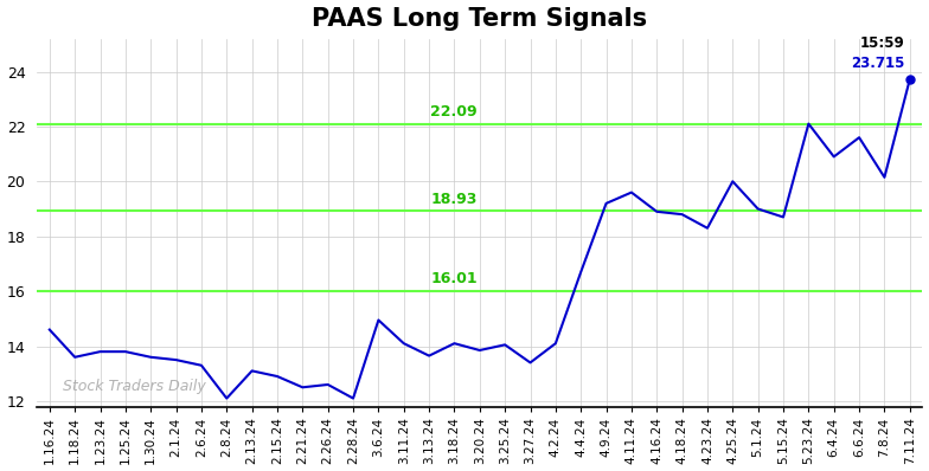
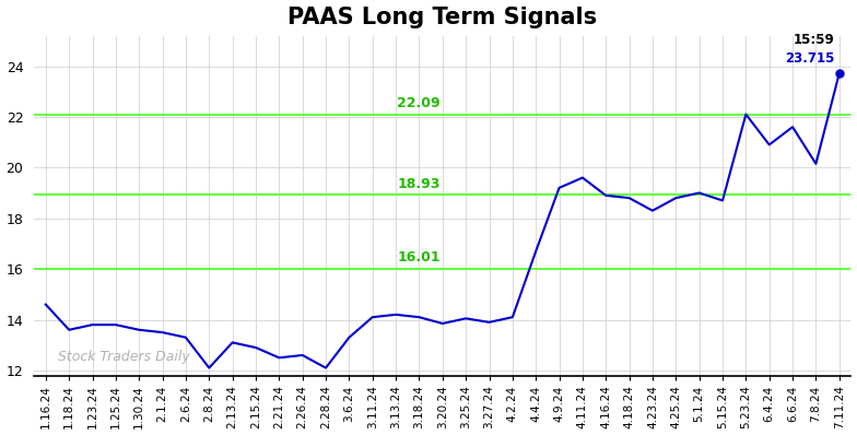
3.6.24: 14.95 -> 13.30
3.13.24: 13.65 -> 14.20
3.27.24: 13.40 -> 13.90
4.25.24: 20.00 -> 18.80
